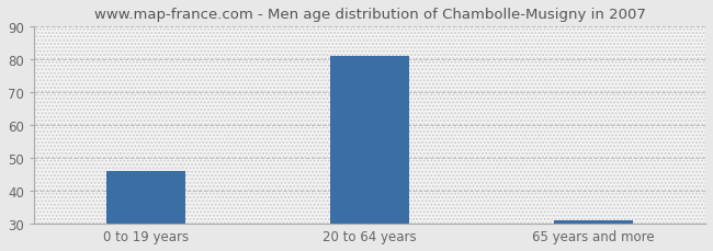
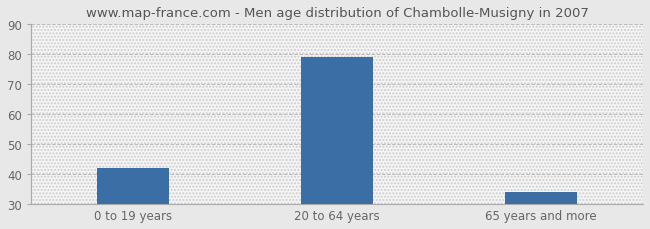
0 to 19 years: 46 -> 42
20 to 64 years: 81 -> 79
65 years and more: 31 -> 34
